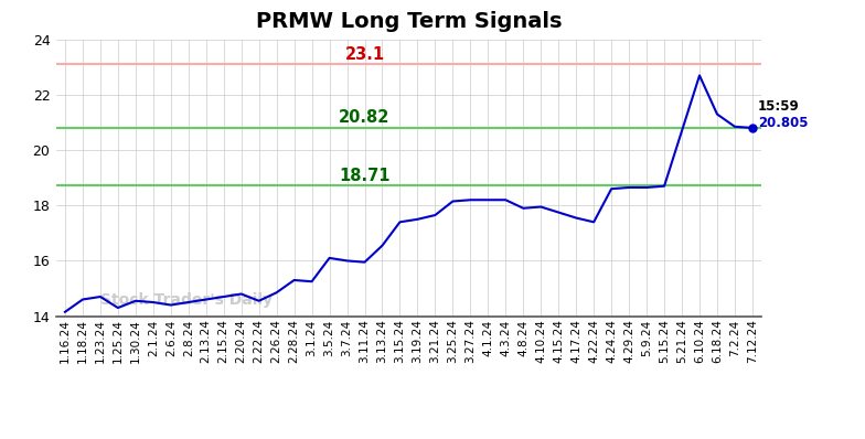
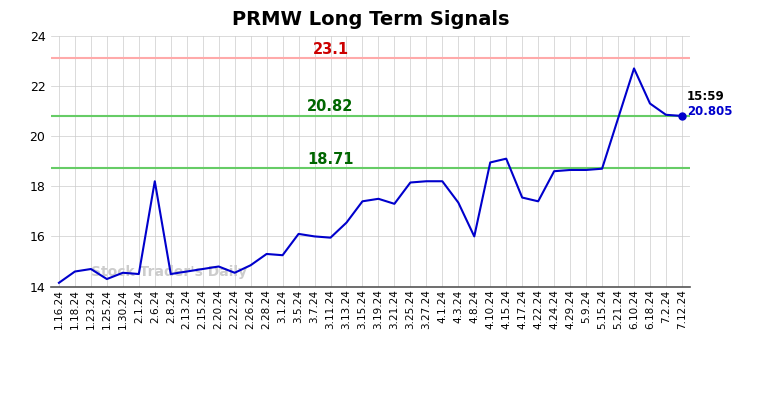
2.6.24: 14.40 -> 18.20
3.21.24: 17.65 -> 17.30
4.3.24: 18.20 -> 17.35
4.8.24: 17.90 -> 16.00
4.10.24: 17.95 -> 18.95
4.15.24: 17.75 -> 19.10
